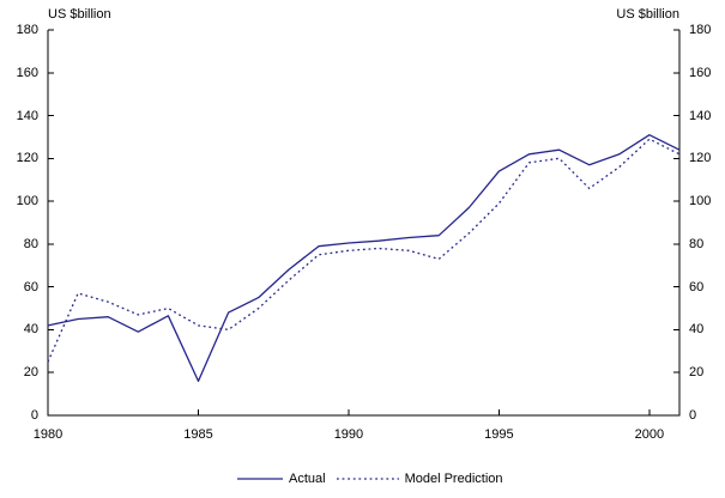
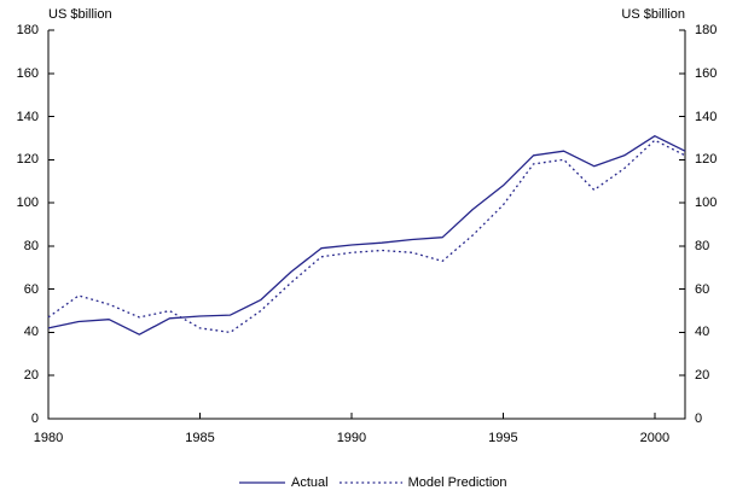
Model Prediction/1980: 25 -> 47
Actual/1985: 16 -> 48
Actual/1995: 114 -> 108
